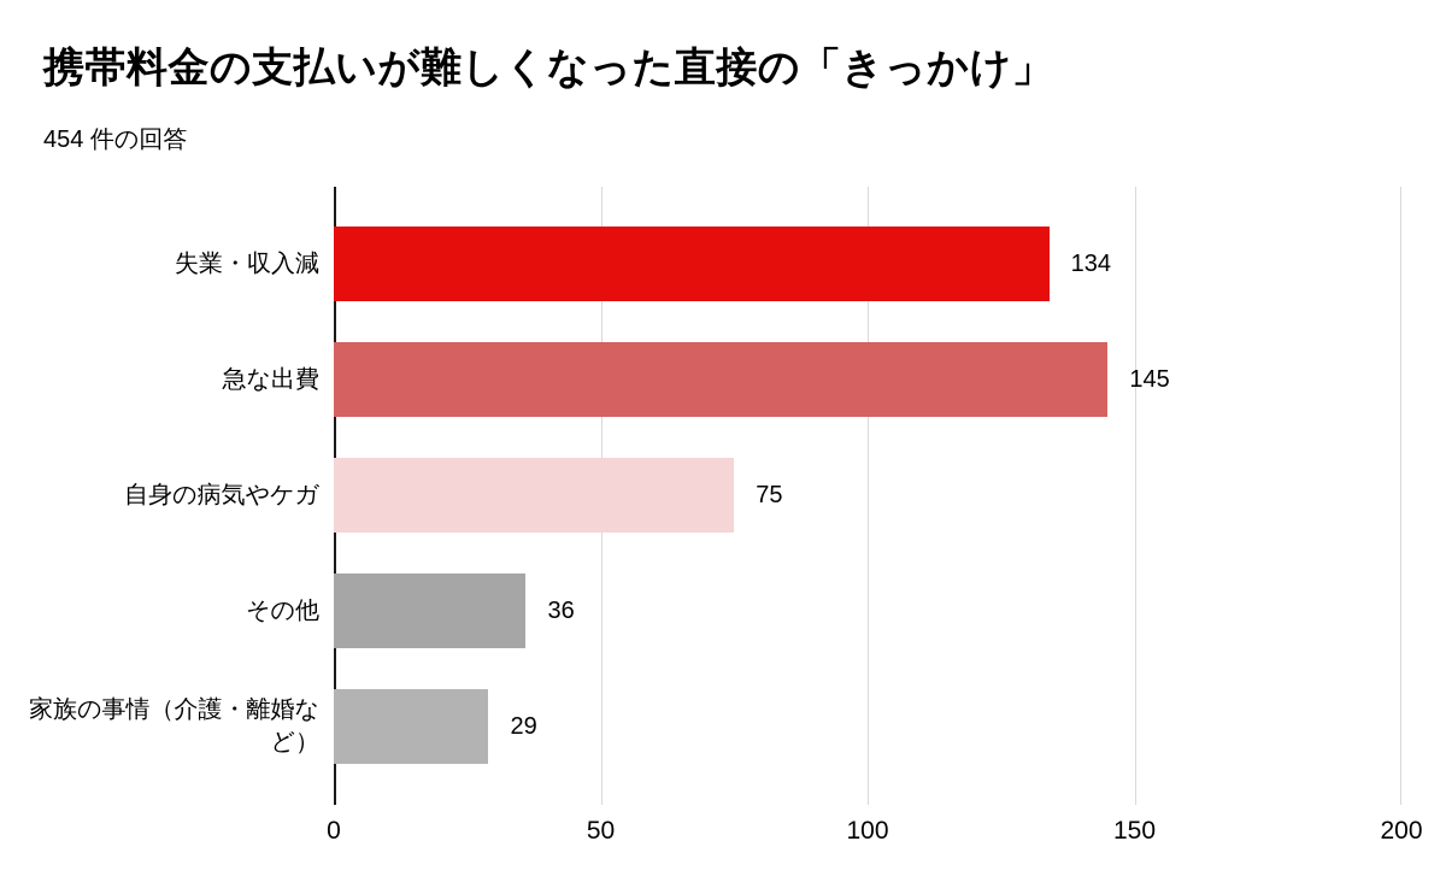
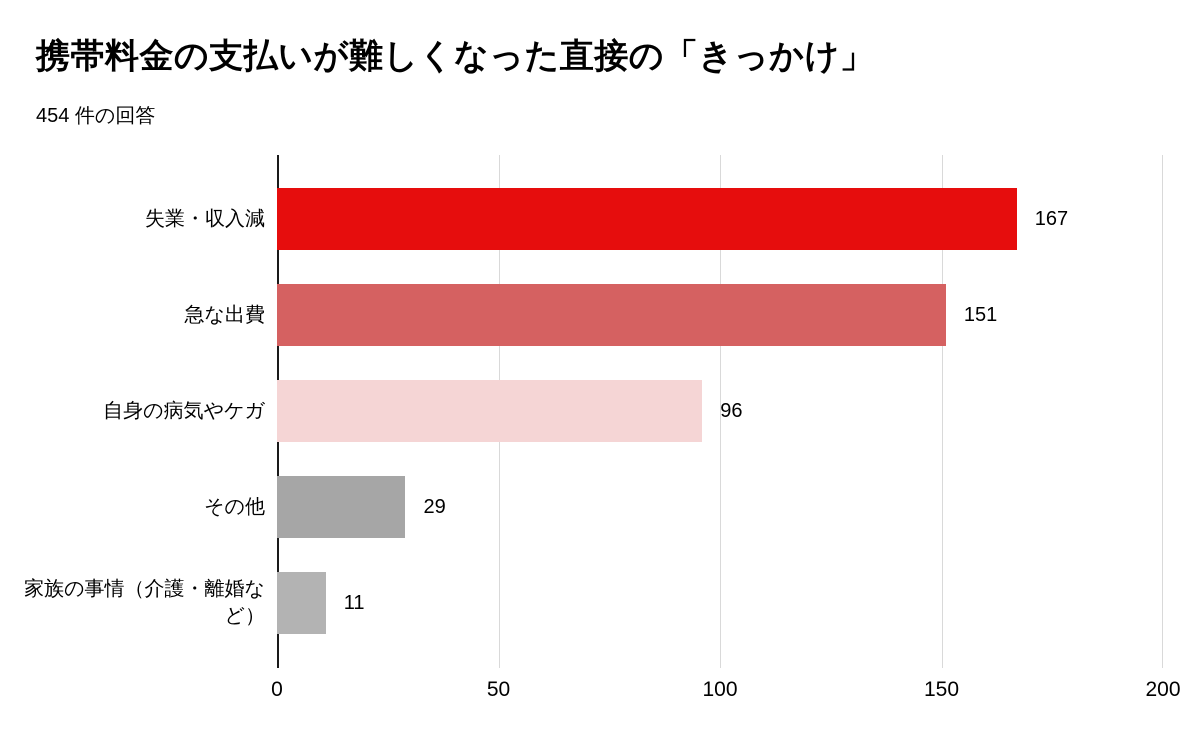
失業・収入減: 134 -> 167
急な出費: 145 -> 151
自身の病気やケガ: 75 -> 96
その他: 36 -> 29
家族の事情（介護・離婚など）: 29 -> 11
